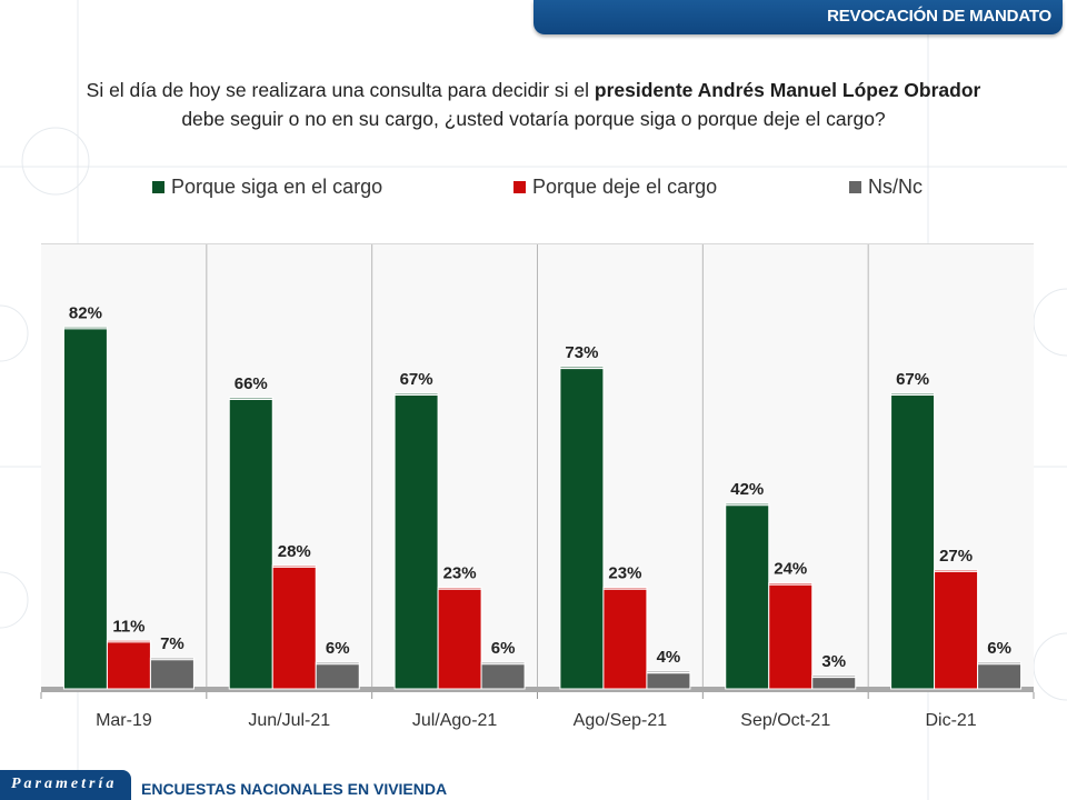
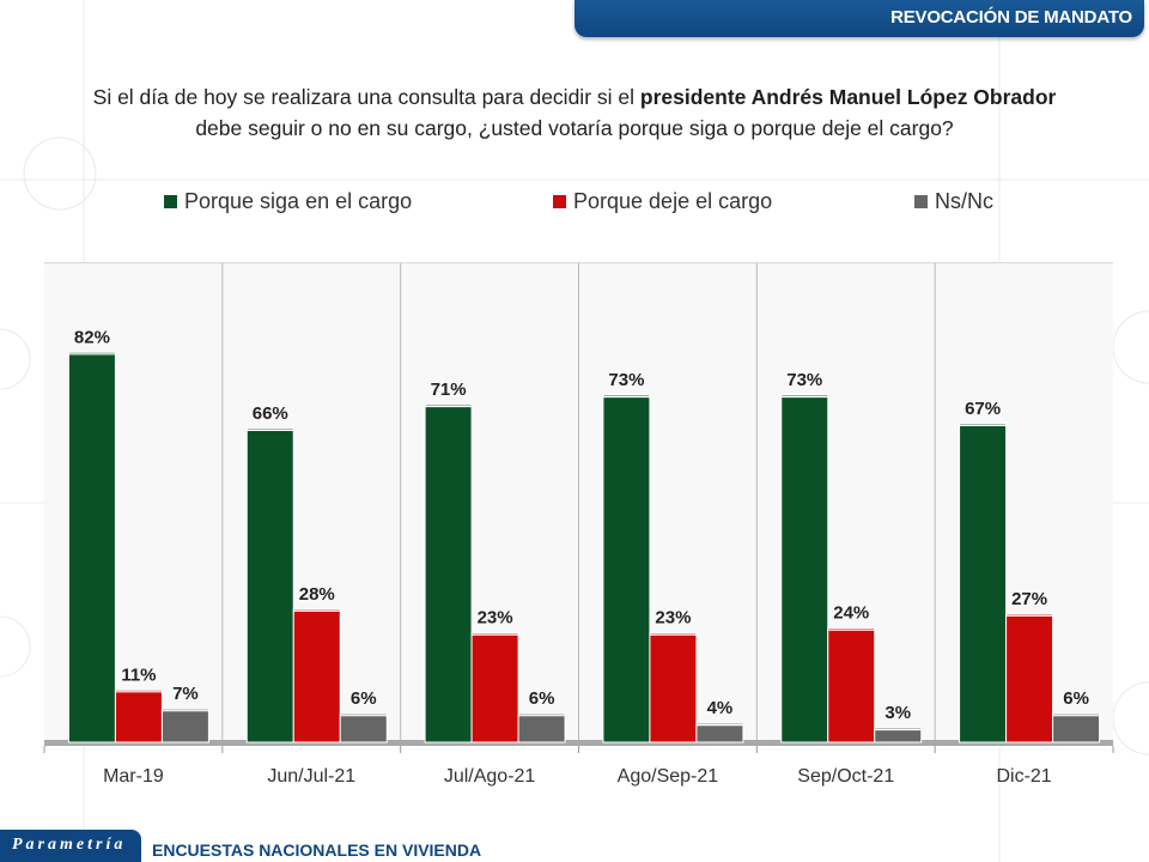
Porque siga en el cargo/Jul/Ago-21: 67% -> 71%
Porque siga en el cargo/Sep/Oct-21: 42% -> 73%
